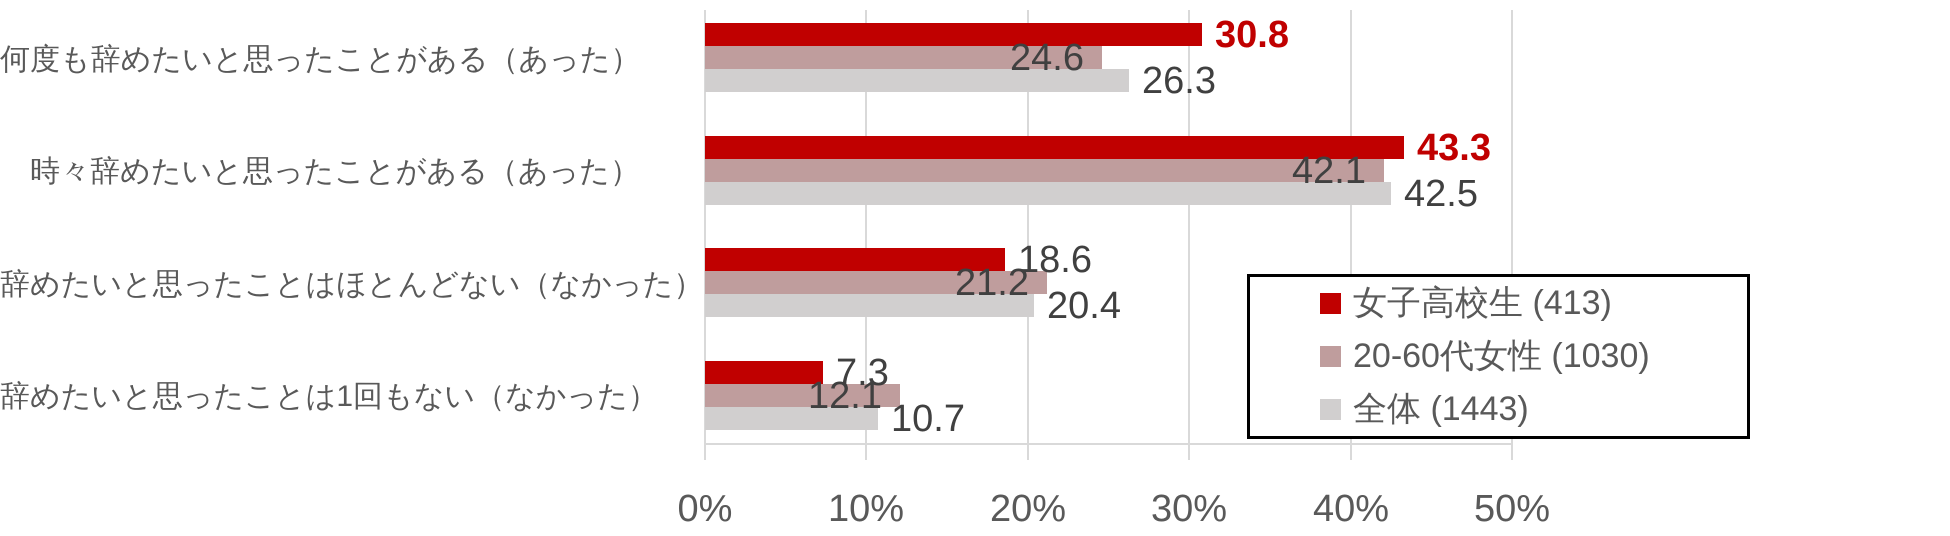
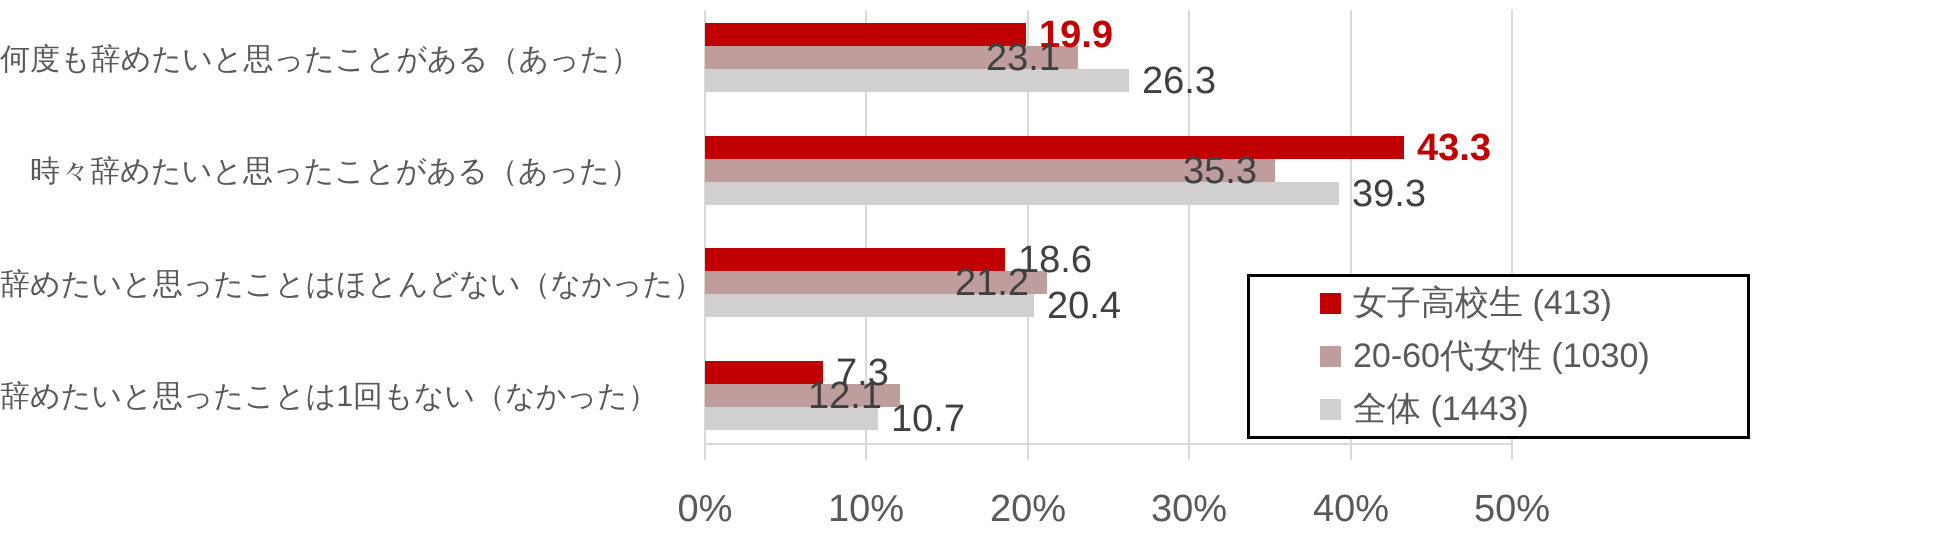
女子高校生 (413)/何度も辞めたいと思ったことがある（あった）: 30.8 -> 19.9
20-60代女性 (1030)/何度も辞めたいと思ったことがある（あった）: 24.6 -> 23.1
20-60代女性 (1030)/時々辞めたいと思ったことがある（あった）: 42.1 -> 35.3
全体 (1443)/時々辞めたいと思ったことがある（あった）: 42.5 -> 39.3
